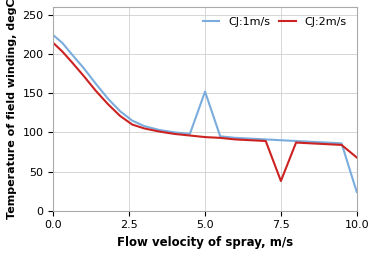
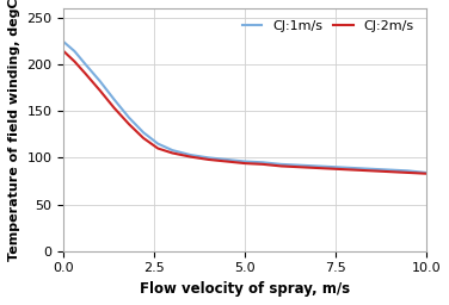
CJ:1m/s/5.0: 152 -> 96
CJ:2m/s/7.5: 38 -> 88
CJ:1m/s/10.0: 24 -> 84
CJ:2m/s/10.0: 68 -> 83
